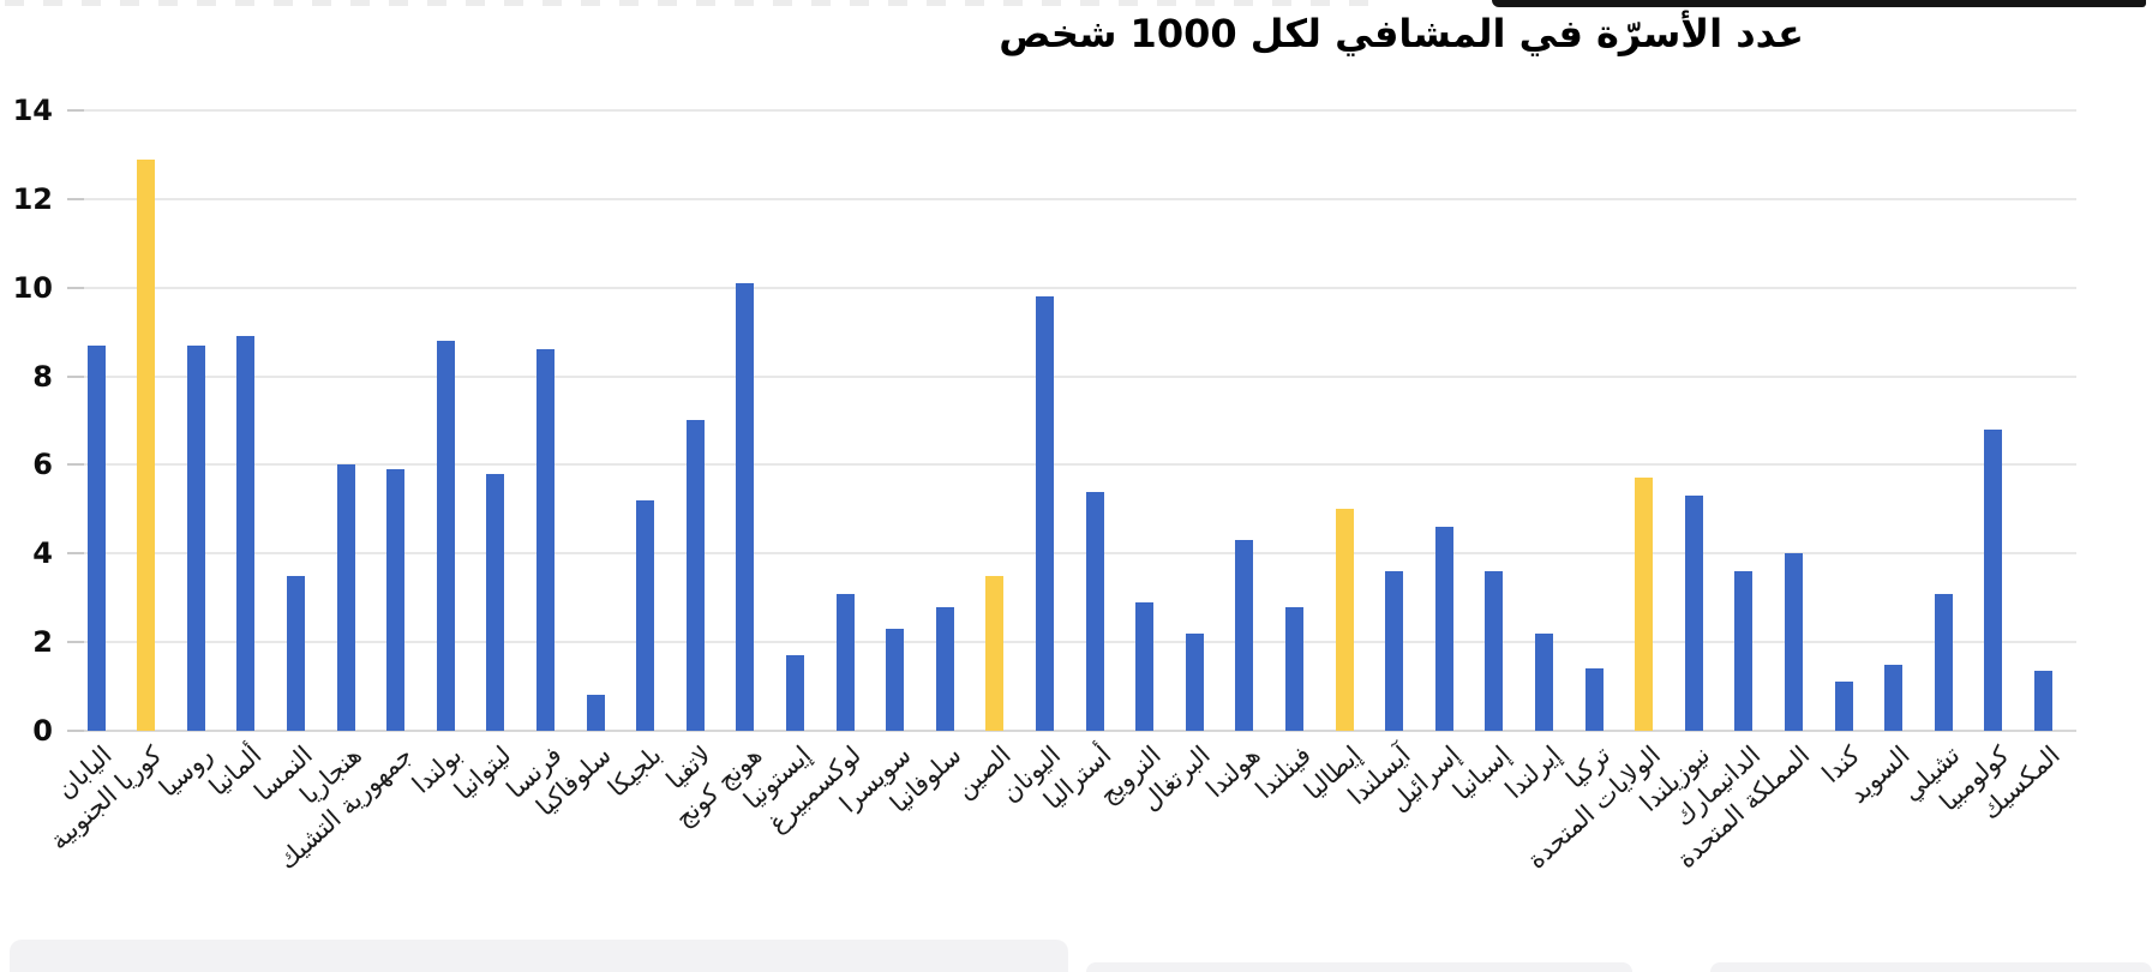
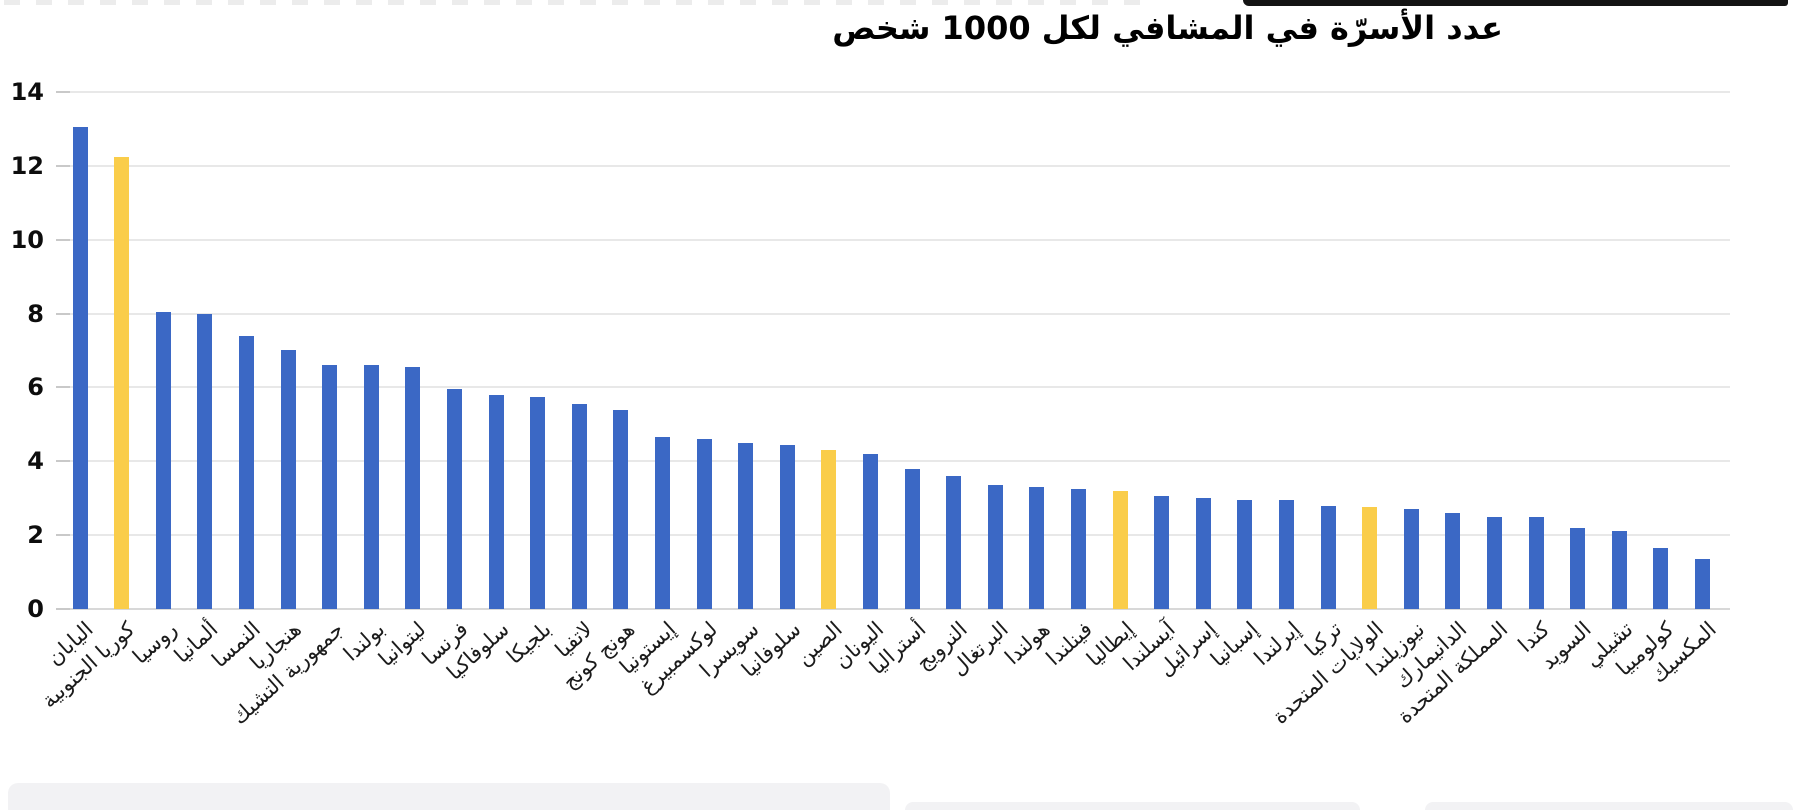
اليابان: 8.7 -> 13.1
كوريا الجنوبية: 12.9 -> 12.2
روسيا: 8.7 -> 8.1
ألمانيا: 8.9 -> 8.0
النمسا: 3.5 -> 7.4
هنجاريا: 6.0 -> 7.0
جمهورية التشيك: 5.9 -> 6.6
بولندا: 8.8 -> 6.6
ليتوانيا: 5.8 -> 6.5
فرنسا: 8.6 -> 6.0
سلوفاكيا: 0.8 -> 5.8
بلجيكا: 5.2 -> 5.8
لاتفيا: 7.0 -> 5.5
هونج كونج: 10.1 -> 5.4
إيستونيا: 1.7 -> 4.7
لوكسمبيرغ: 3.1 -> 4.6
سويسرا: 2.3 -> 4.5
سلوفانيا: 2.8 -> 4.5
الصين: 3.5 -> 4.3
اليونان: 9.8 -> 4.2
أستراليا: 5.4 -> 3.8
النرويج: 2.9 -> 3.6
البرتغال: 2.2 -> 3.4
هولندا: 4.3 -> 3.3
فينلندا: 2.8 -> 3.2
إيطاليا: 5.0 -> 3.2
آيسلندا: 3.6 -> 3.0
إسرائيل: 4.6 -> 3.0
إسبانيا: 3.6 -> 3.0
إيرلندا: 2.2 -> 3.0
تركيا: 1.4 -> 2.8
الولايات المتحدة: 5.7 -> 2.8
نيوزيلندا: 5.3 -> 2.7
الدانيمارك: 3.6 -> 2.6
المملكة المتحدة: 4.0 -> 2.5
كندا: 1.1 -> 2.5
السويد: 1.5 -> 2.2
تشيلي: 3.1 -> 2.1
كولومبيا: 6.8 -> 1.6
